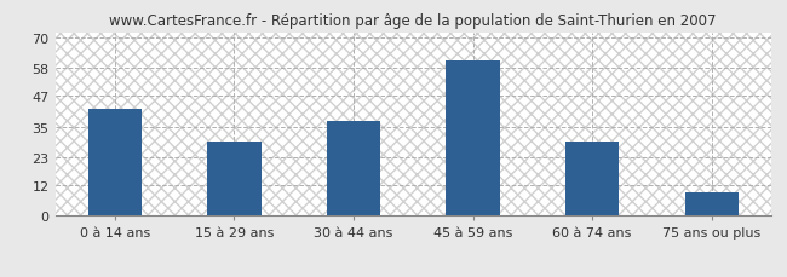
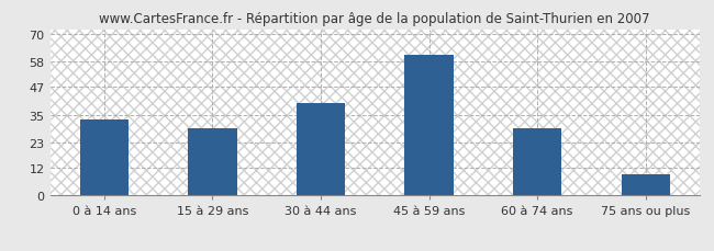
0 à 14 ans: 42 -> 33
30 à 44 ans: 37 -> 40
